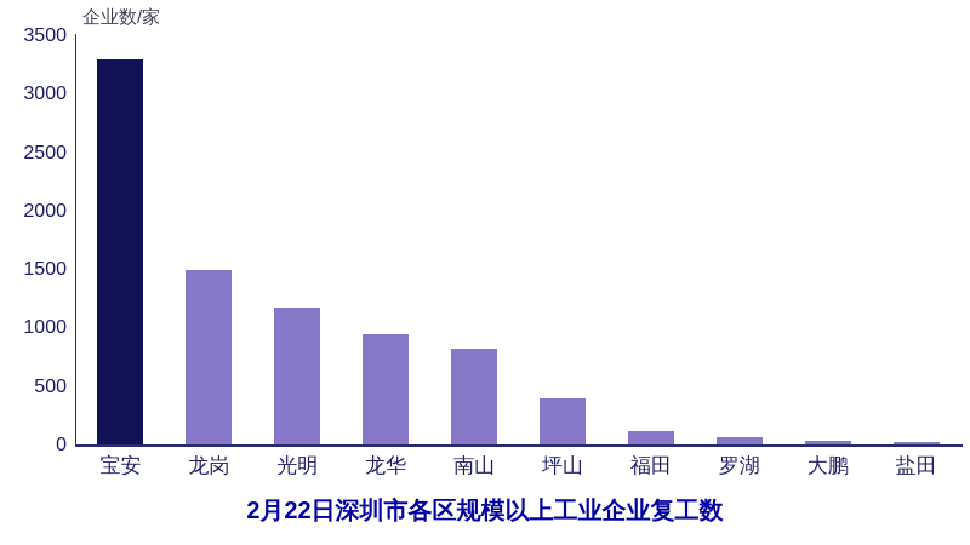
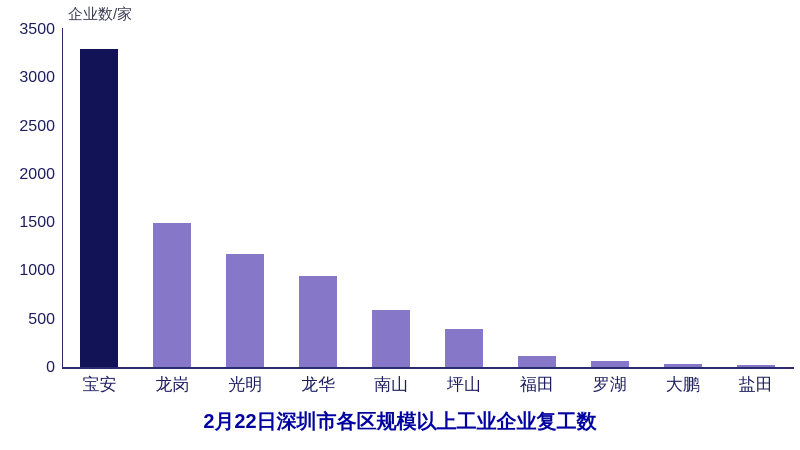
南山: 800 -> 600
